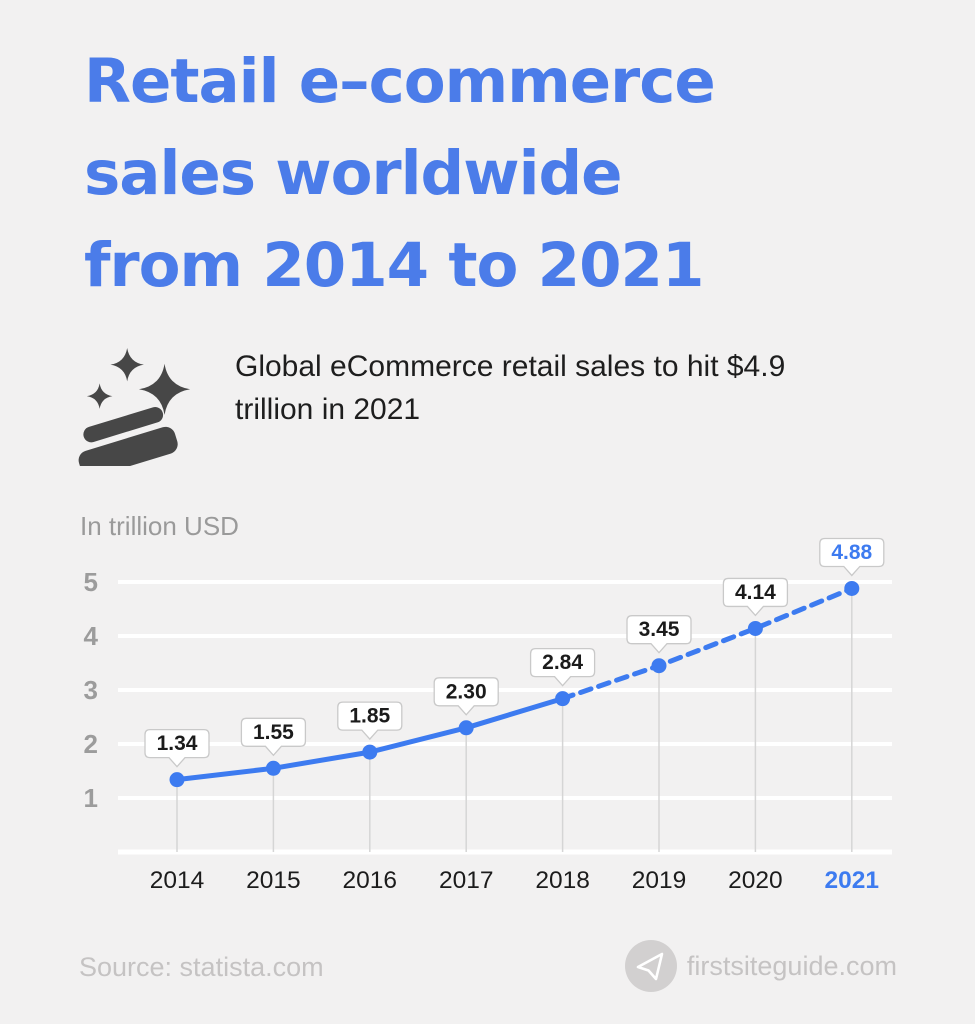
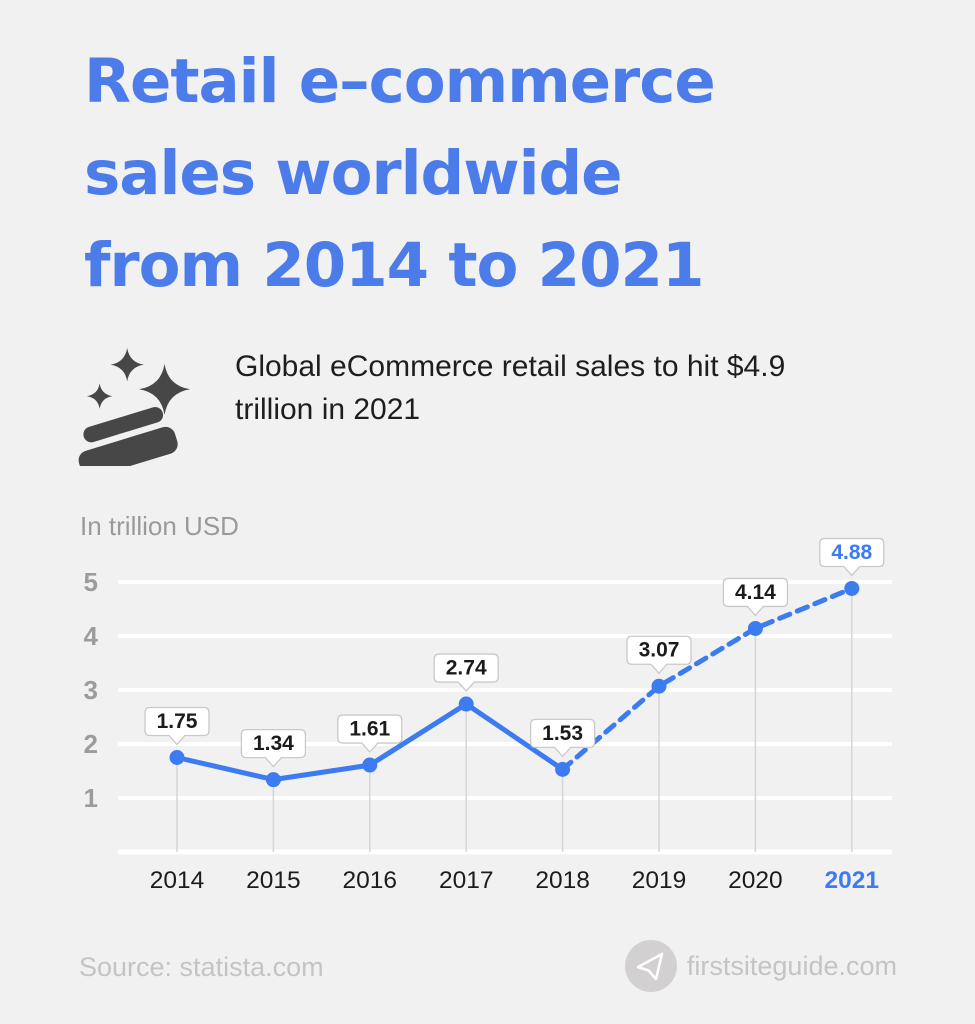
2014: 1.34 -> 1.75
2015: 1.55 -> 1.34
2016: 1.85 -> 1.61
2017: 2.30 -> 2.74
2018: 2.84 -> 1.53
2019: 3.45 -> 3.07
